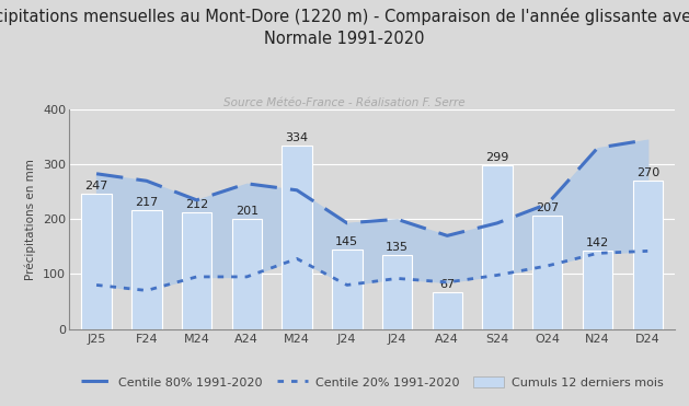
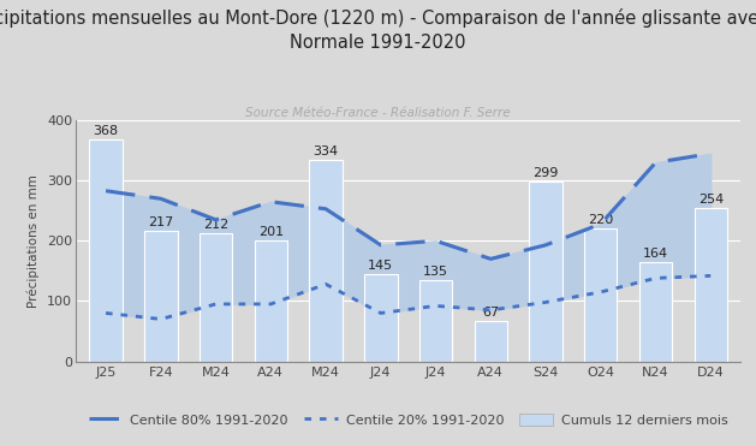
Cumuls 12 derniers mois/J25: 247 -> 368
Cumuls 12 derniers mois/O24: 207 -> 220
Cumuls 12 derniers mois/N24: 142 -> 164
Cumuls 12 derniers mois/D24: 270 -> 254
